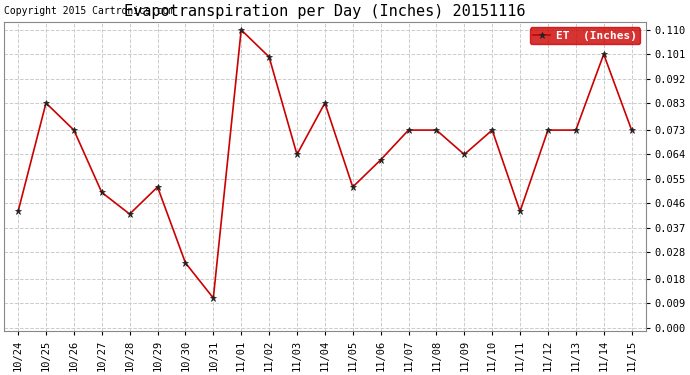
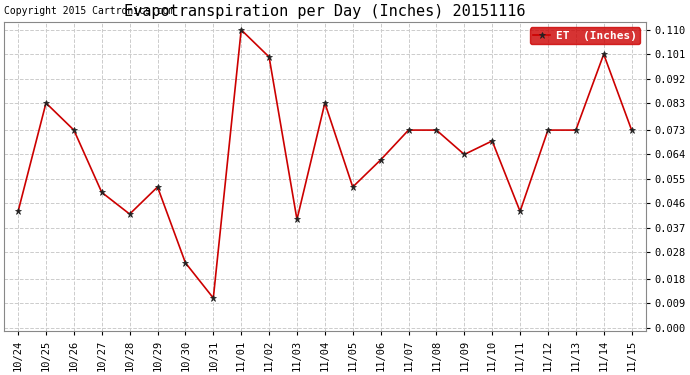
11/03: 0.064 -> 0.040
11/10: 0.073 -> 0.069
